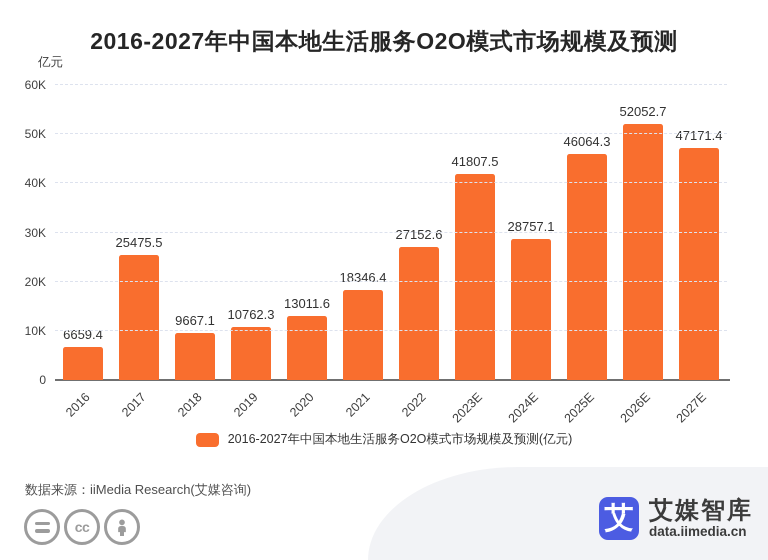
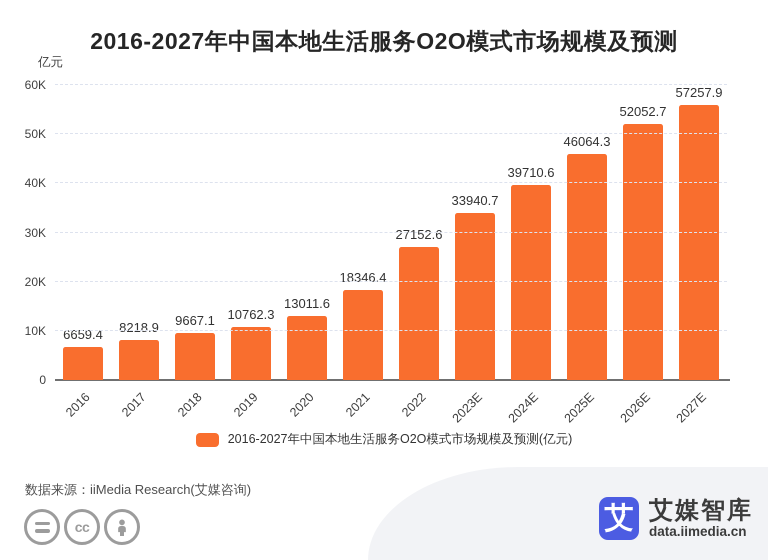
2017: 25475.5 -> 8218.9
2023E: 41807.5 -> 33940.7
2024E: 28757.1 -> 39710.6
2027E: 47171.4 -> 57257.9
